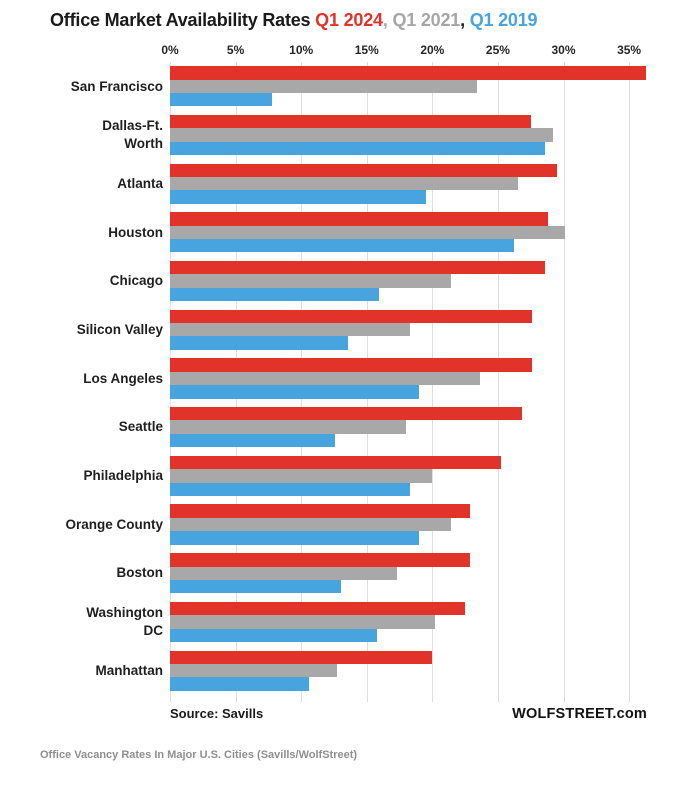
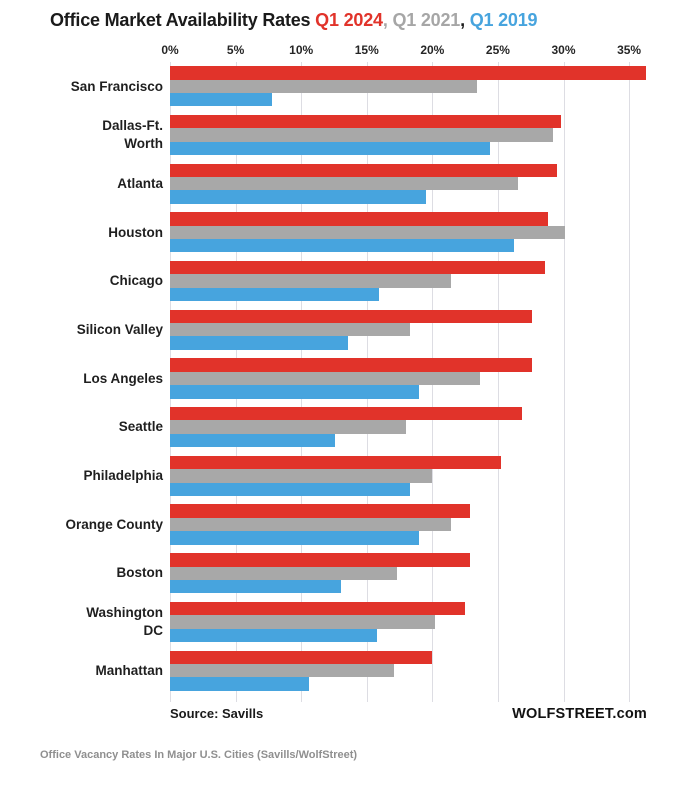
Q1 2024/Dallas-Ft. Worth: 27.5% -> 29.8%
Q1 2019/Dallas-Ft. Worth: 28.6% -> 24.4%
Q1 2021/Manhattan: 12.7% -> 17.1%
